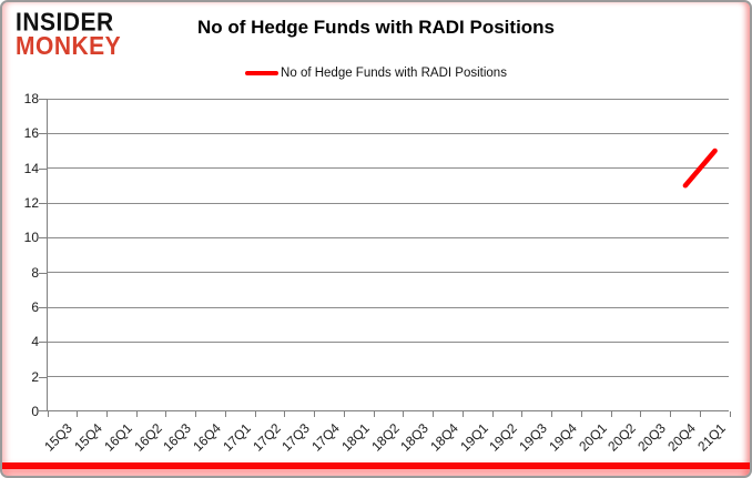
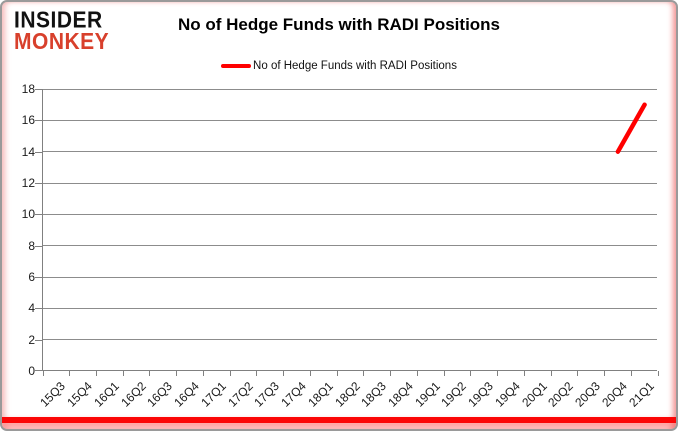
20Q4: 13 -> 14
21Q1: 15 -> 17
